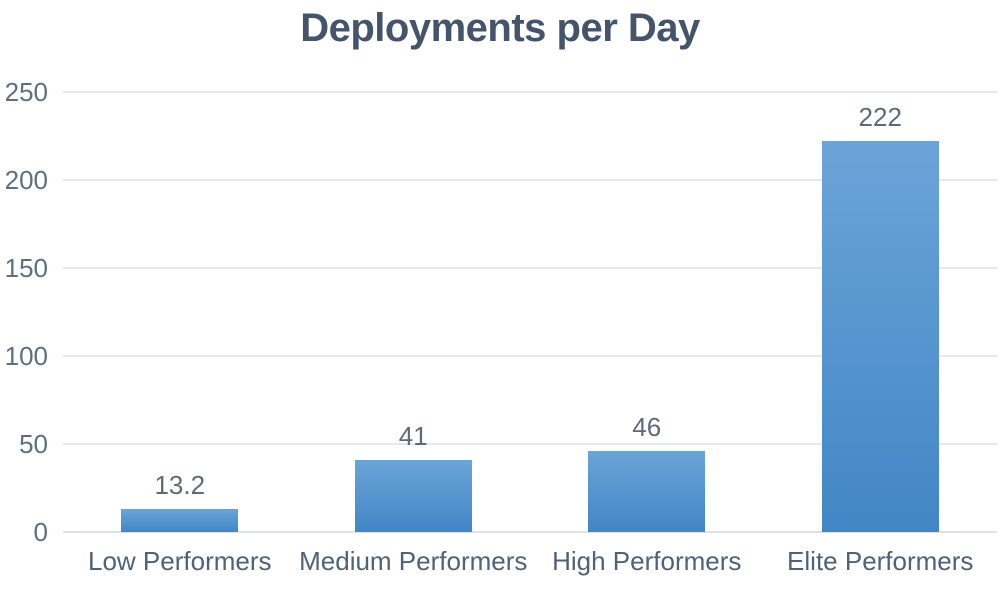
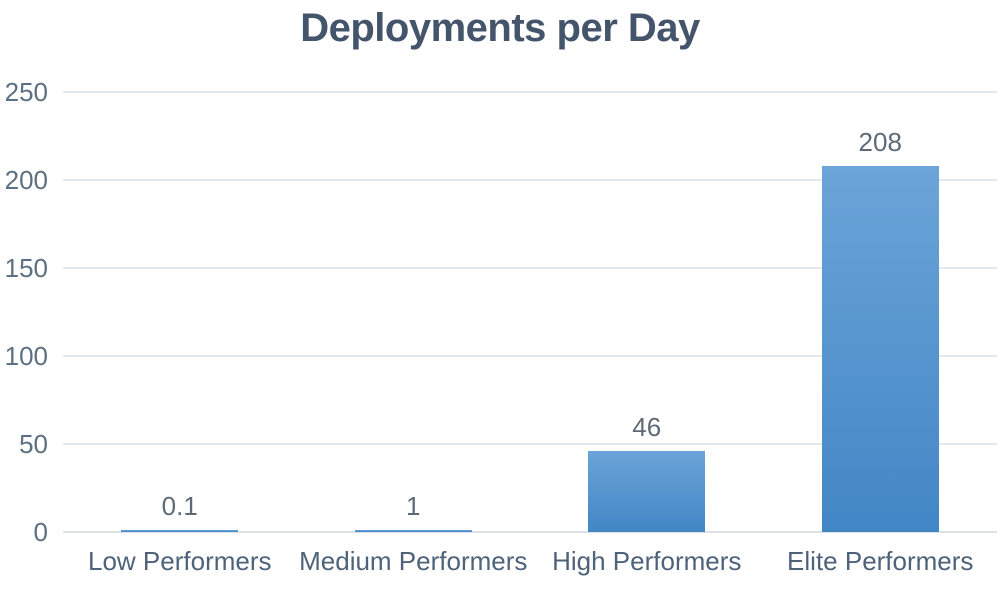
Low Performers: 13.2 -> 0.1
Medium Performers: 41 -> 1
Elite Performers: 222 -> 208
